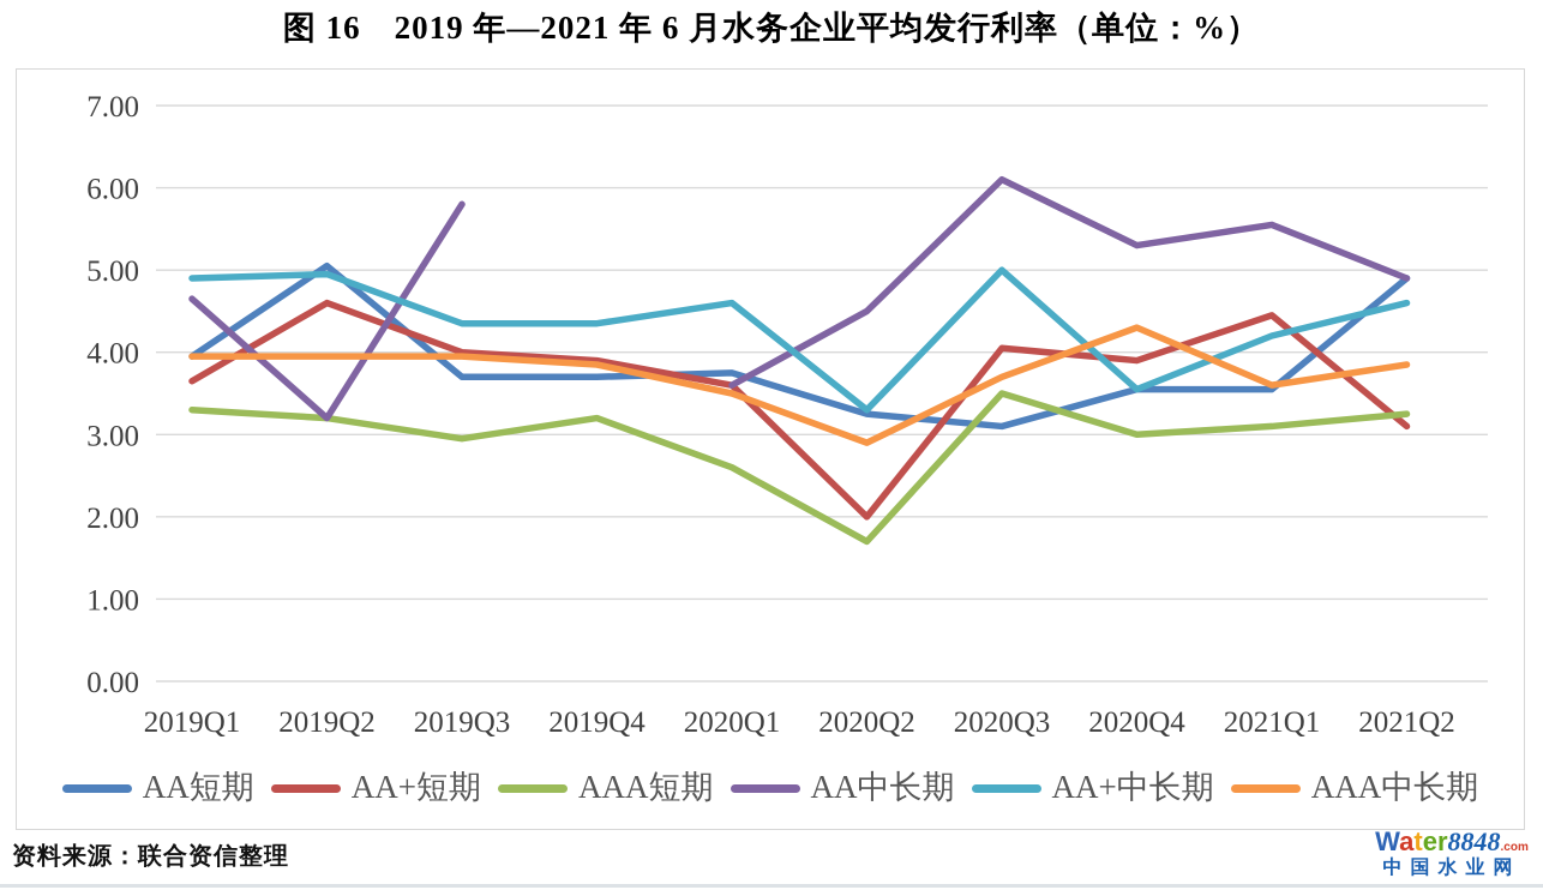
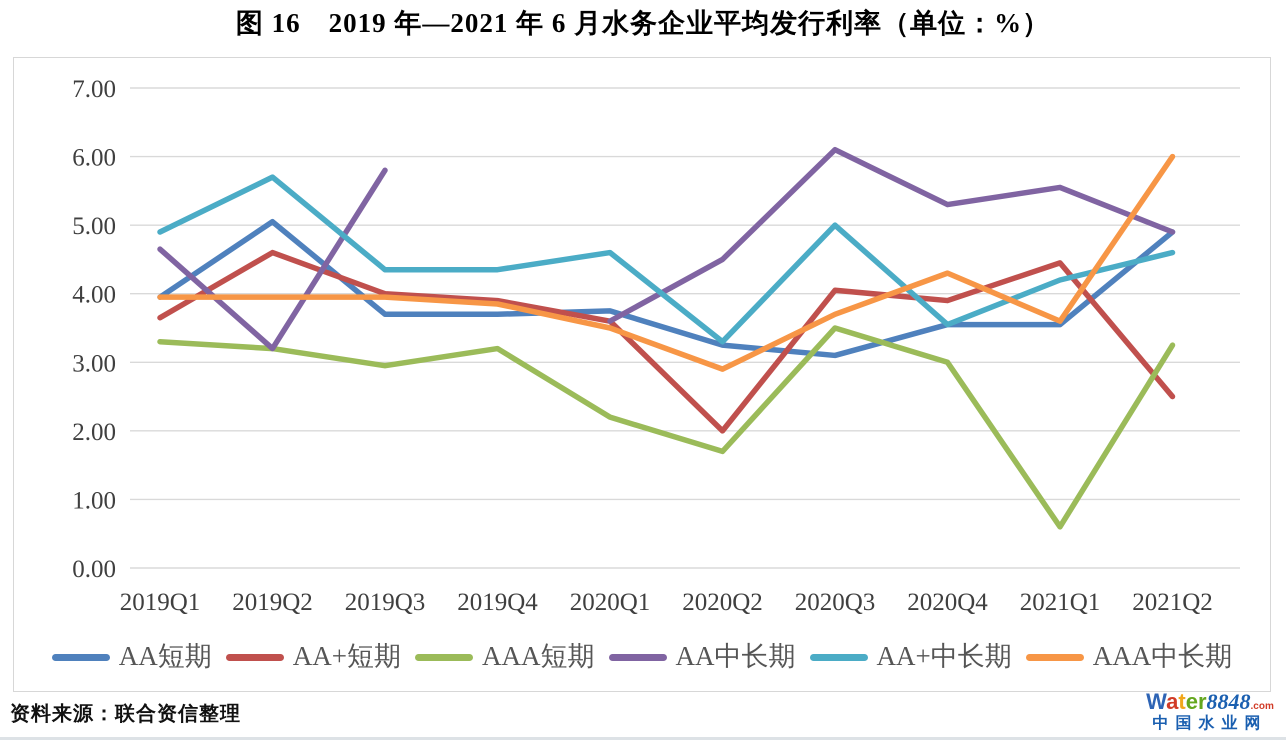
AA+中长期/2019Q2: 5.0 -> 5.7
AAA短期/2020Q1: 2.6 -> 2.2
AAA短期/2021Q1: 3.1 -> 0.6
AA+短期/2021Q2: 3.1 -> 2.5
AAA中长期/2021Q2: 3.9 -> 6.0
